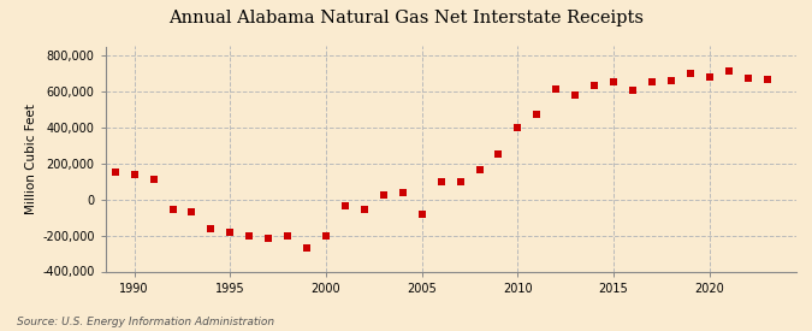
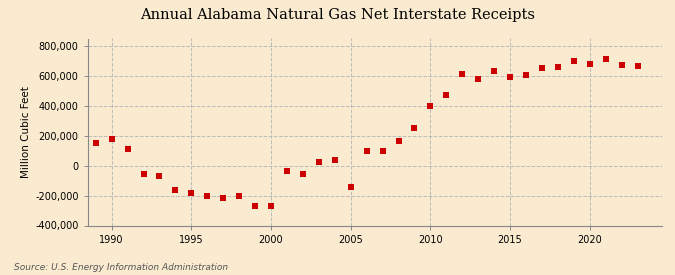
1990: 140,000 -> 180,000
2000: -200,000 -> -270,000
2005: -80,000 -> -140,000
2015: 650,000 -> 590,000
